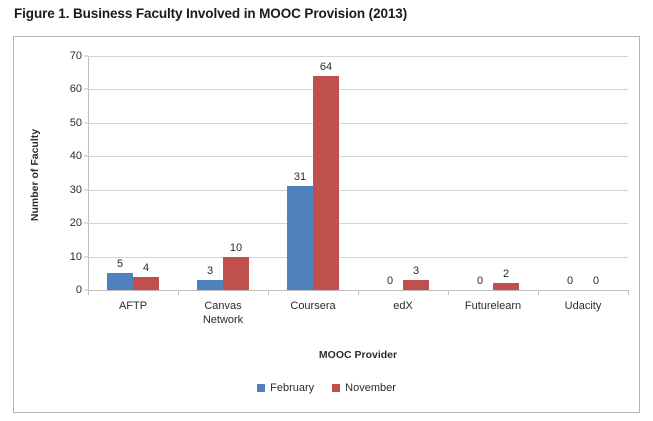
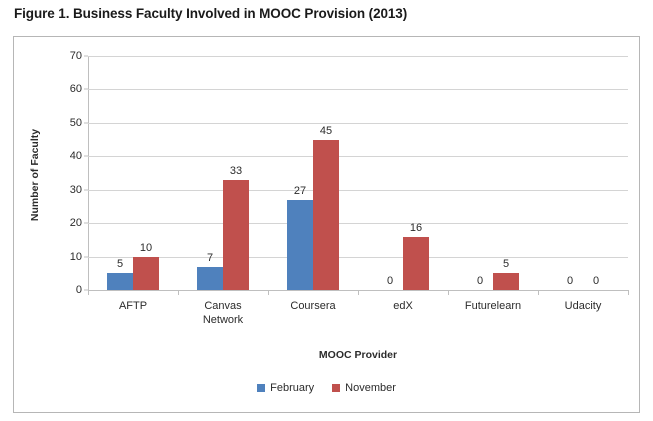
November/AFTP: 4 -> 10
February/Canvas Network: 3 -> 7
November/Canvas Network: 10 -> 33
February/Coursera: 31 -> 27
November/Coursera: 64 -> 45
November/edX: 3 -> 16
November/Futurelearn: 2 -> 5
